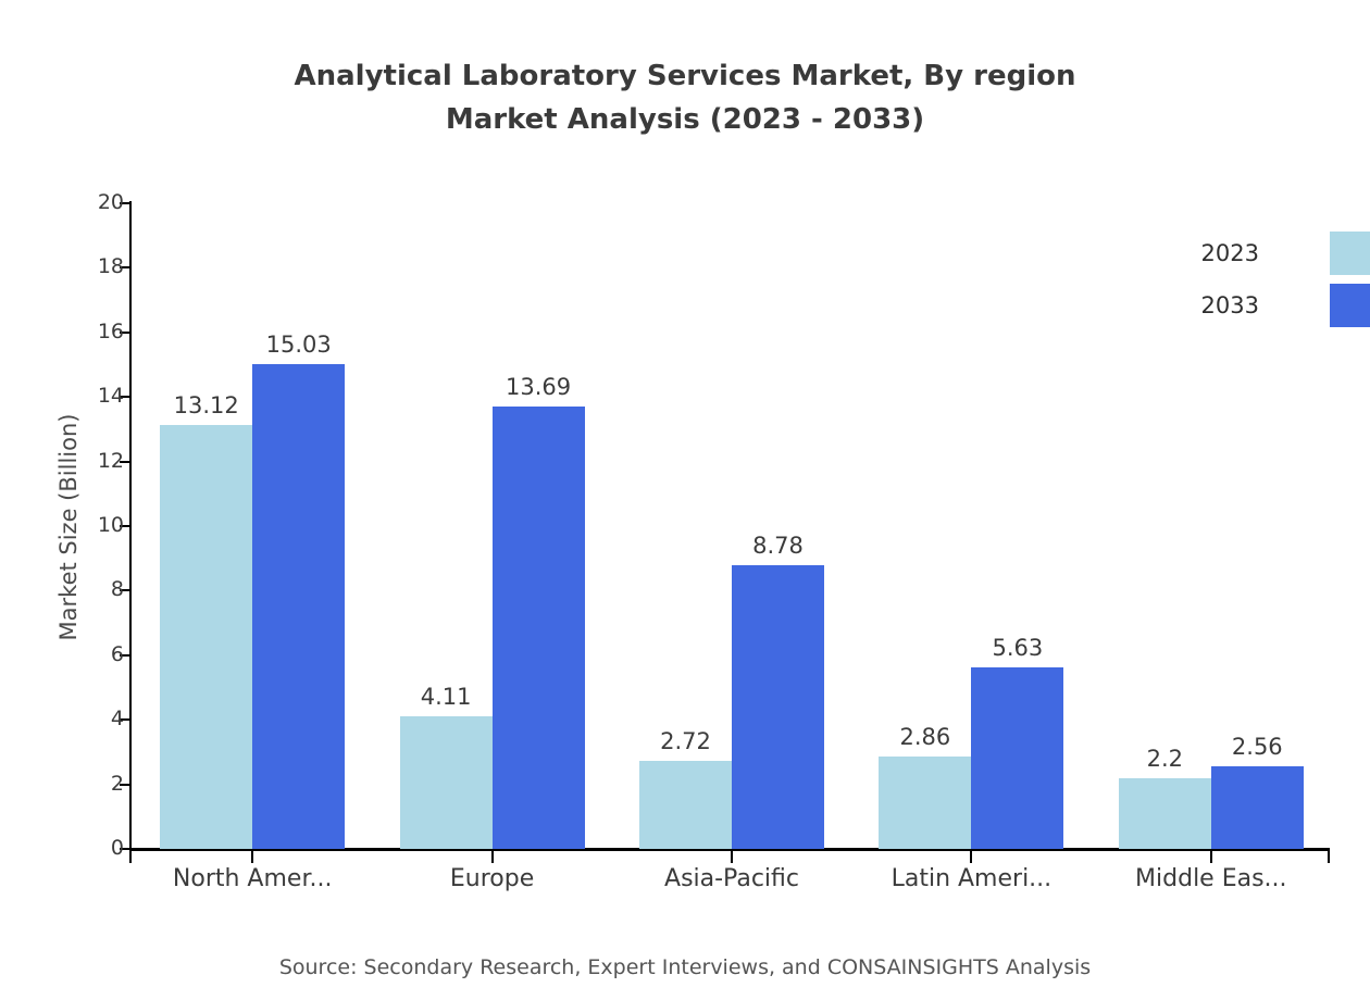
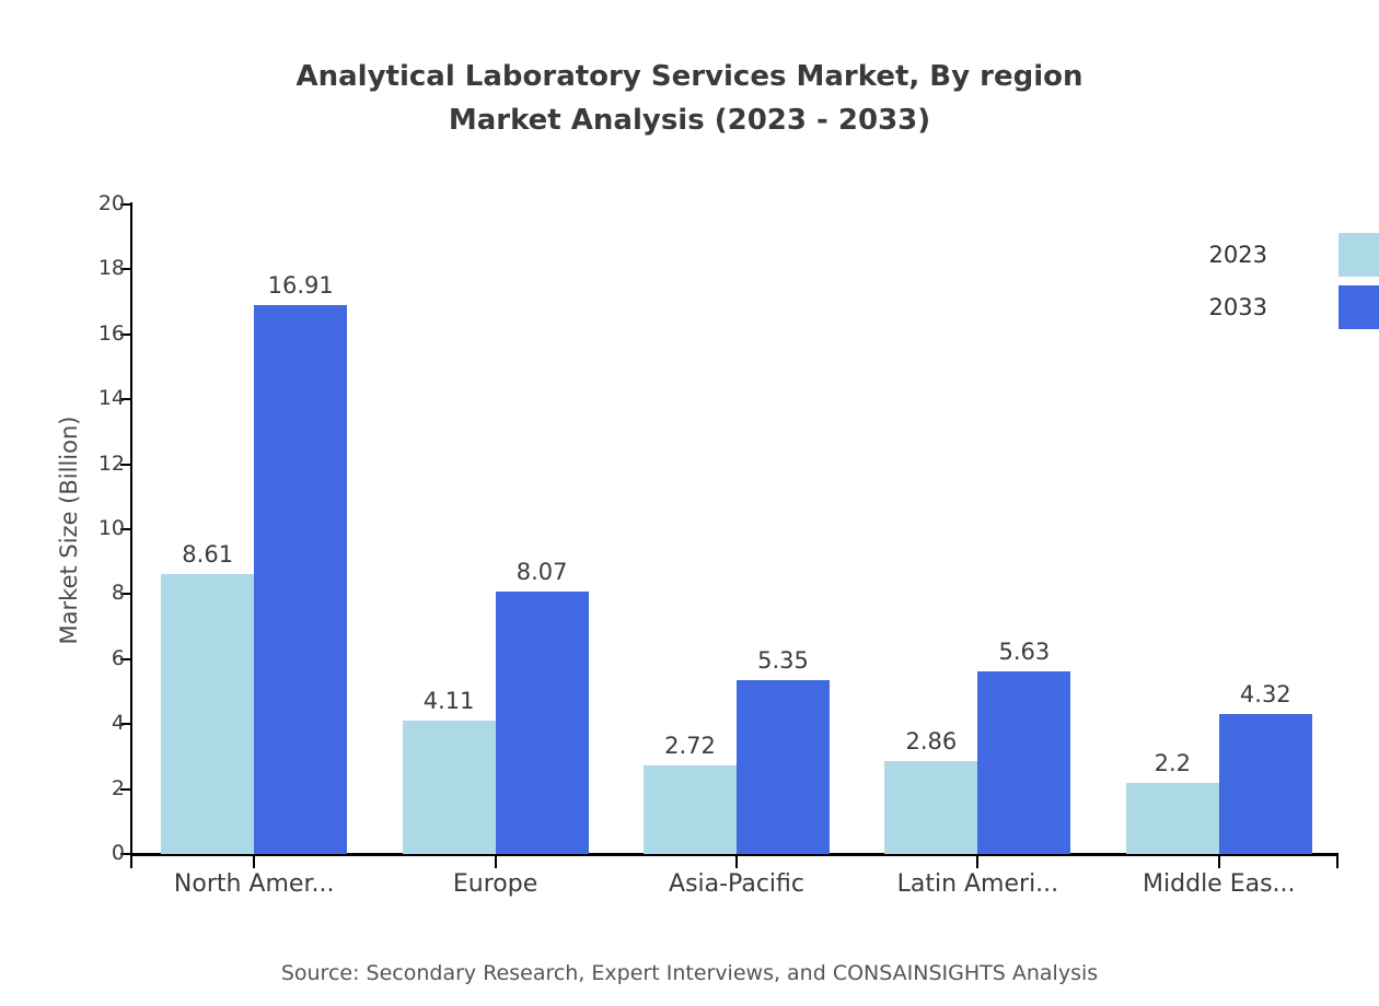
2023/North Amer...: 13.12 -> 8.61
2033/North Amer...: 15.03 -> 16.91
2033/Europe: 13.69 -> 8.07
2033/Asia-Pacific: 8.78 -> 5.35
2033/Middle Eas...: 2.56 -> 4.32
